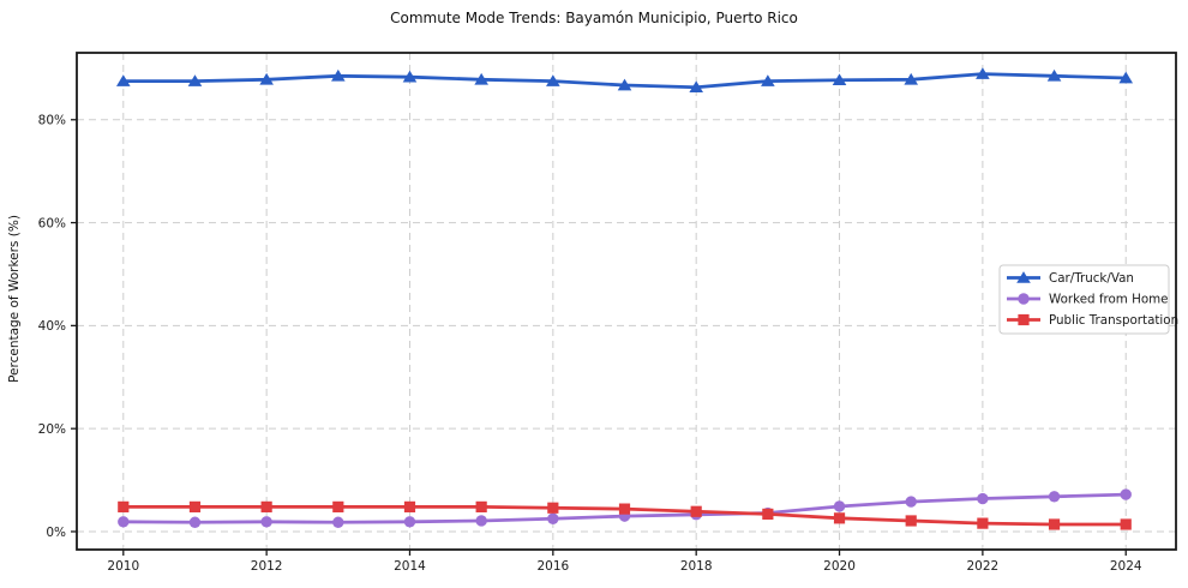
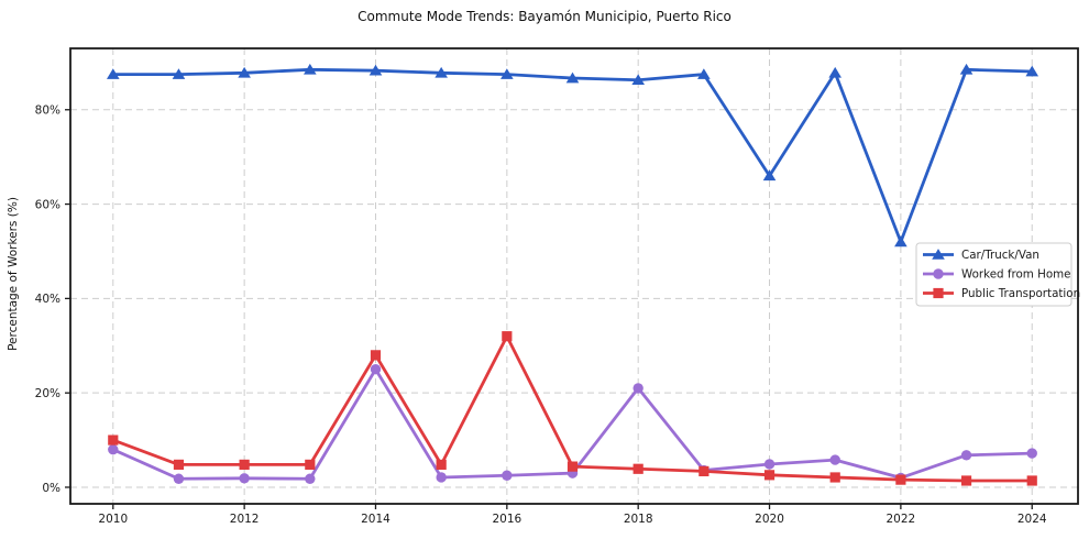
Worked from Home/2010: 2% -> 8%
Public Transportation/2010: 5% -> 10%
Worked from Home/2014: 2% -> 25%
Public Transportation/2014: 5% -> 28%
Public Transportation/2016: 5% -> 32%
Worked from Home/2018: 3% -> 21%
Car/Truck/Van/2020: 88% -> 66%
Car/Truck/Van/2022: 89% -> 52%
Worked from Home/2022: 6% -> 2%
